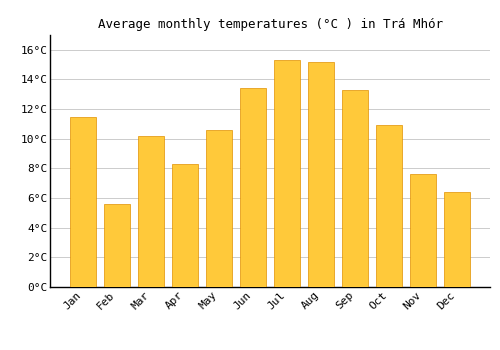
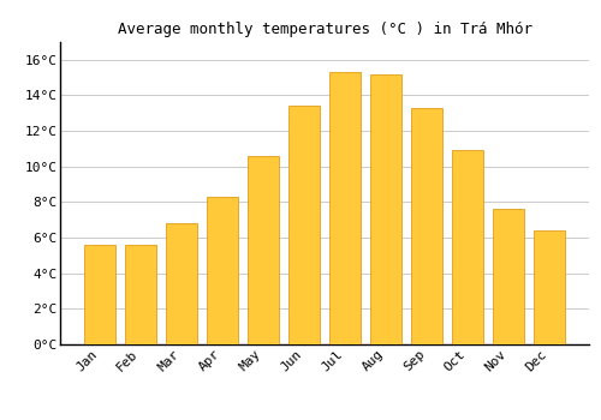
Jan: 11.5°C -> 5.6°C
Mar: 10.2°C -> 6.8°C
